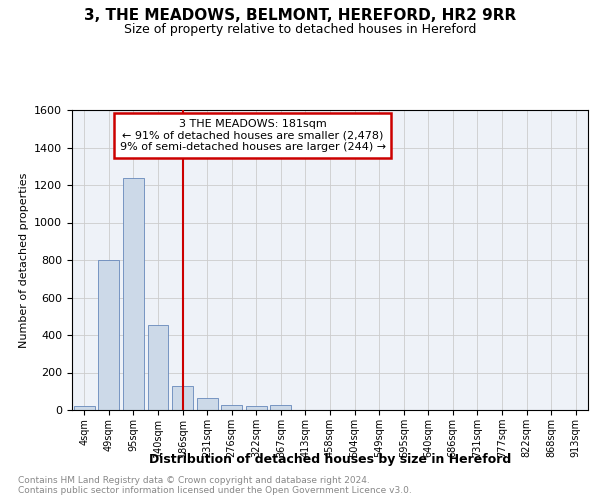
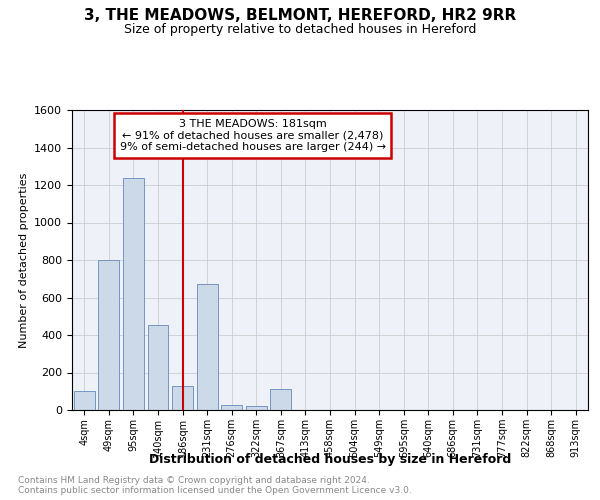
4sqm: 20 -> 100
231sqm: 60 -> 670
367sqm: 20 -> 110
